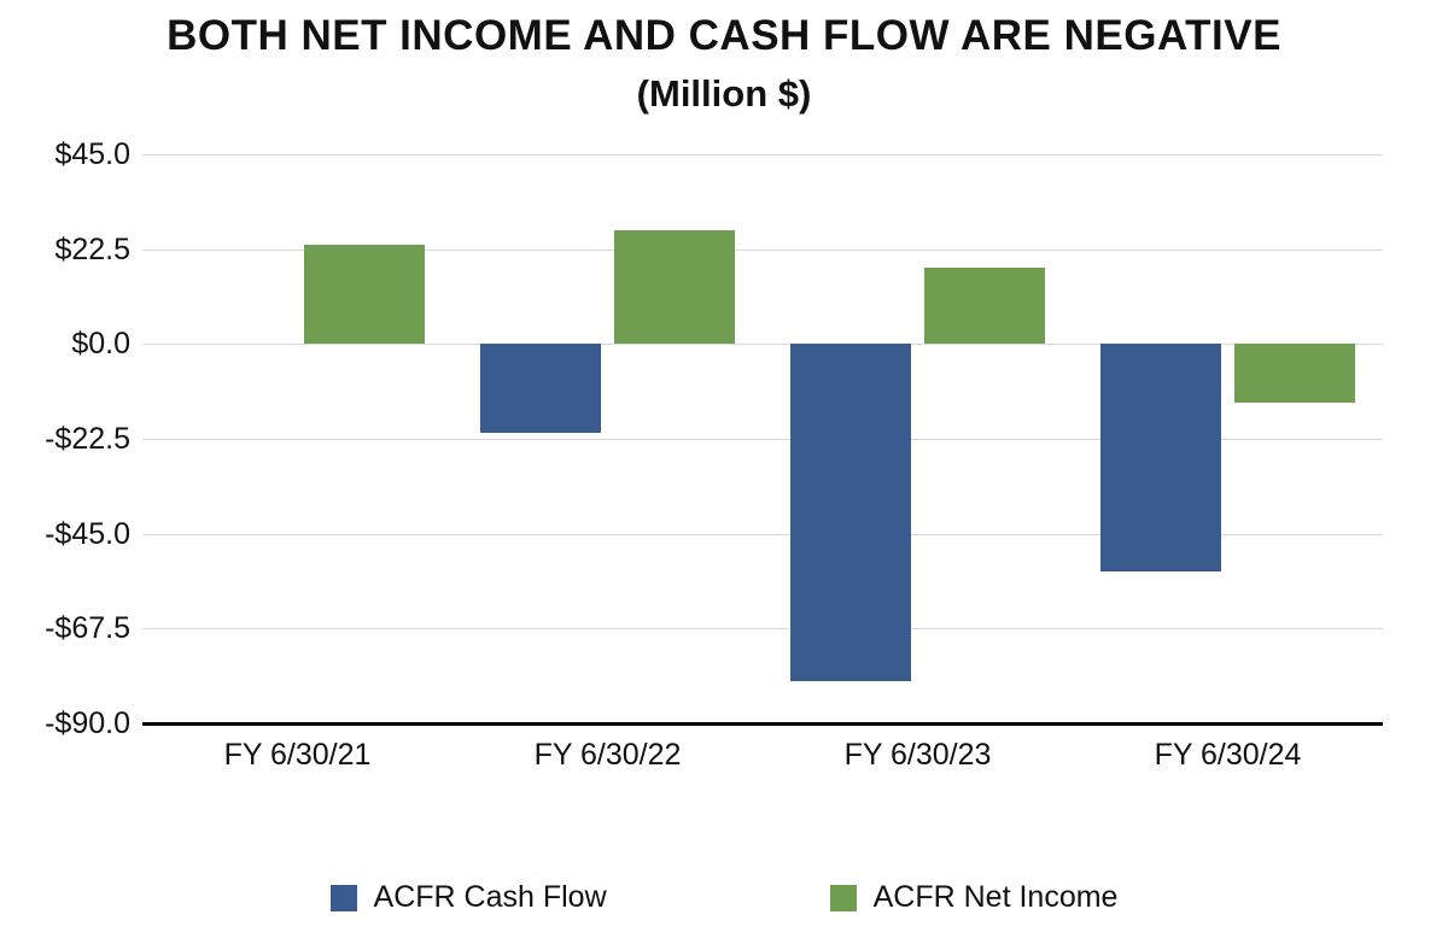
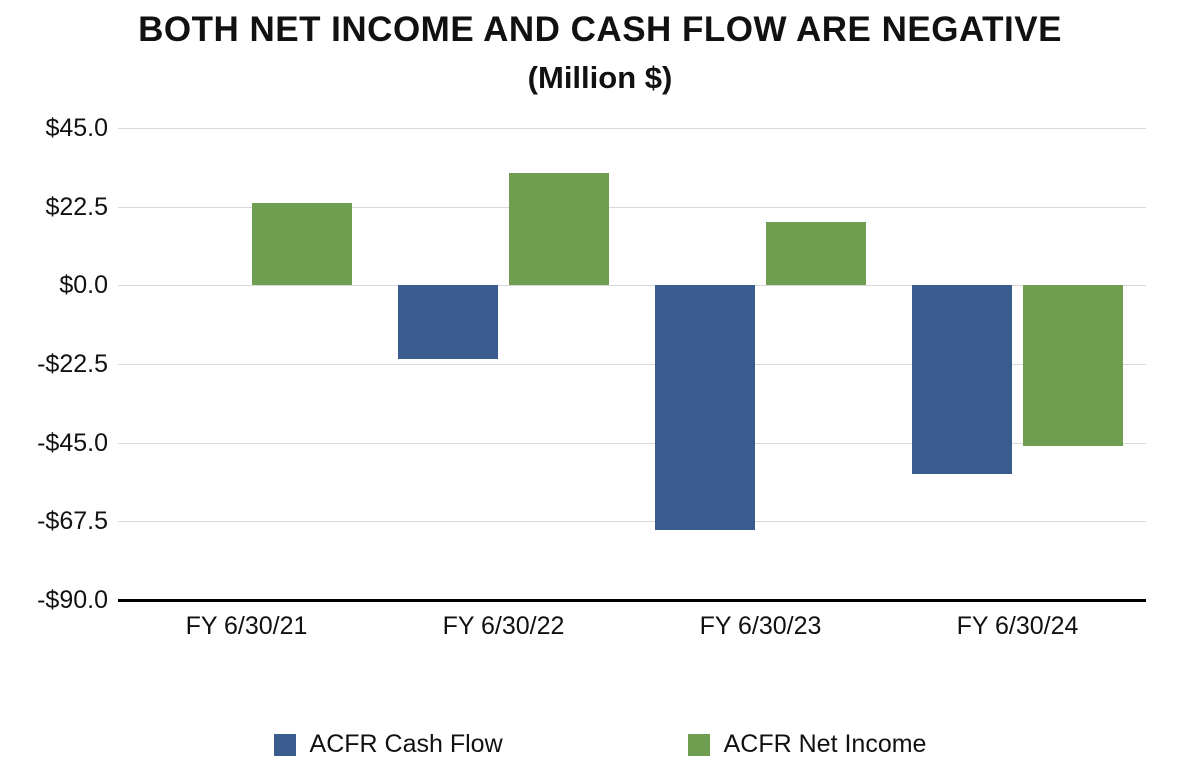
ACFR Net Income/FY 6/30/22: $27 -> $32
ACFR Cash Flow/FY 6/30/23: -$80 -> -$70
ACFR Net Income/FY 6/30/24: -$14 -> -$46
